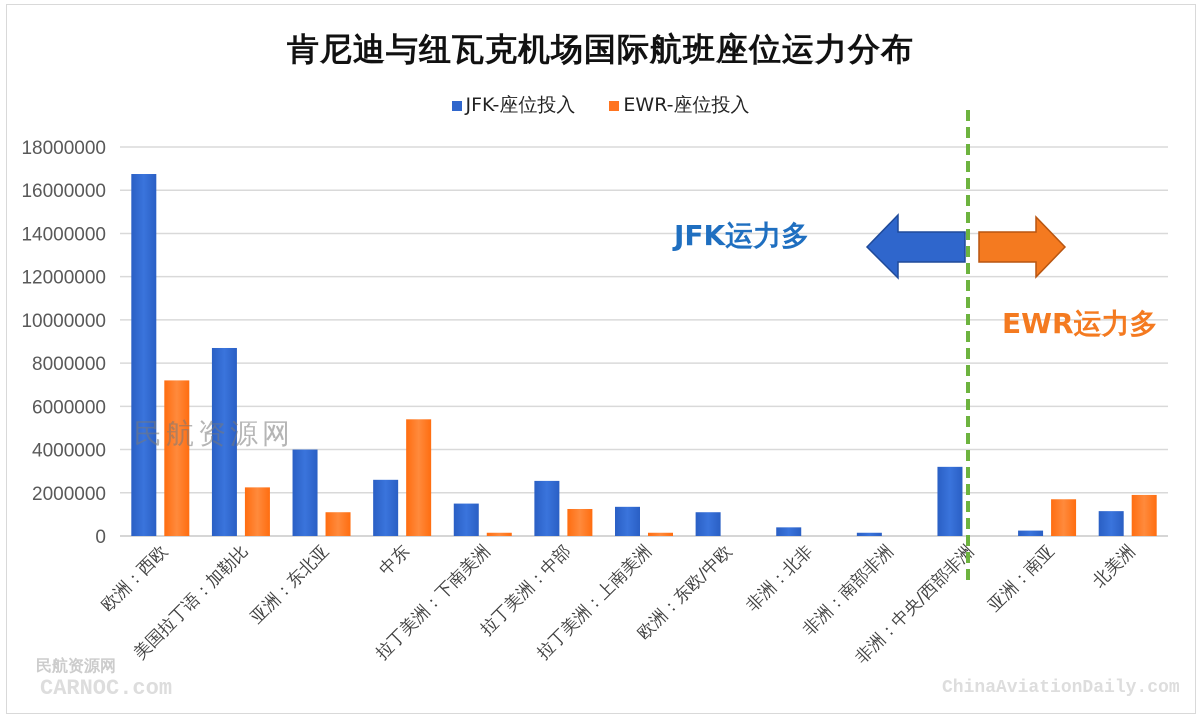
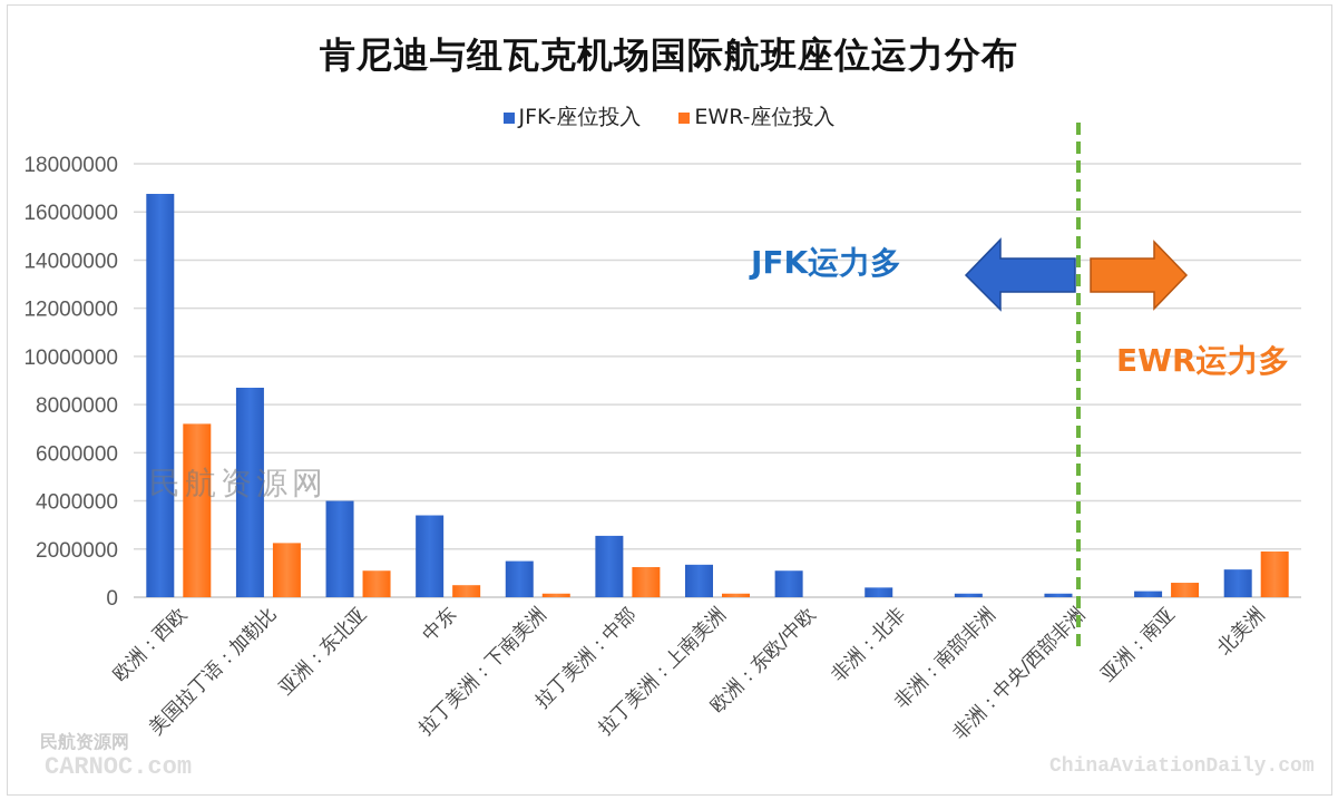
JFK-座位投入/中东: 2600000 -> 3400000
EWR-座位投入/中东: 5400000 -> 500000
JFK-座位投入/非洲：中央/西部非洲: 3200000 -> 200000
EWR-座位投入/亚洲：南亚: 1700000 -> 600000
